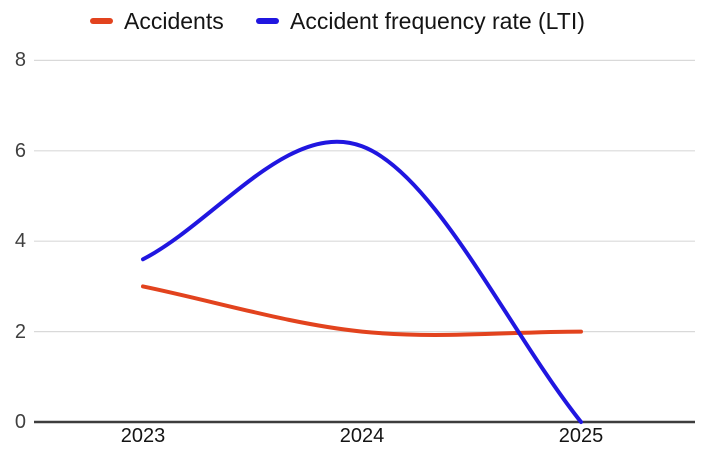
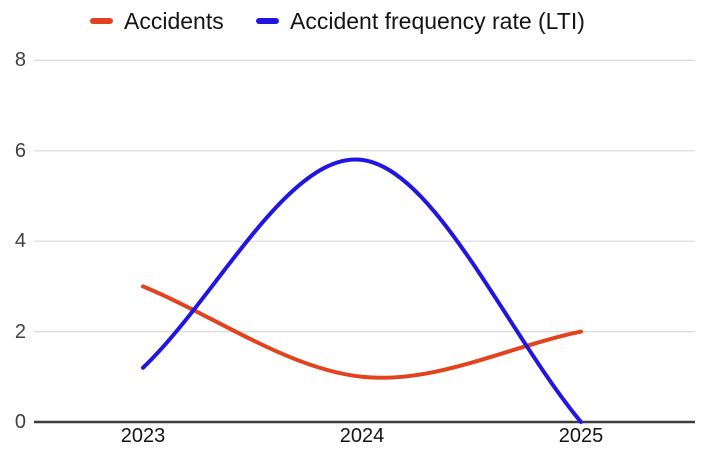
Accident frequency rate (LTI)/2023: 3.6 -> 1.2
Accidents/2024: 2 -> 1
Accident frequency rate (LTI)/2024: 6.1 -> 5.8
